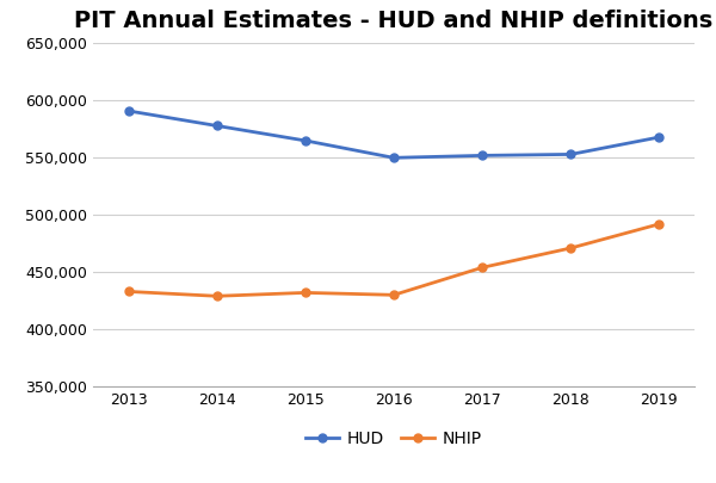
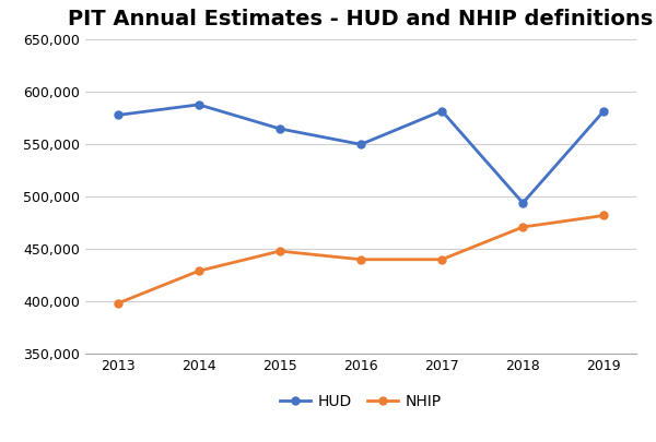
HUD/2013: 591,000 -> 578,000
NHIP/2013: 433,000 -> 398,000
HUD/2014: 578,000 -> 588,000
NHIP/2015: 432,000 -> 448,000
NHIP/2016: 430,000 -> 440,000
HUD/2017: 552,000 -> 582,000
NHIP/2017: 454,000 -> 440,000
HUD/2018: 553,000 -> 494,000
HUD/2019: 568,000 -> 582,000
NHIP/2019: 492,000 -> 482,000
